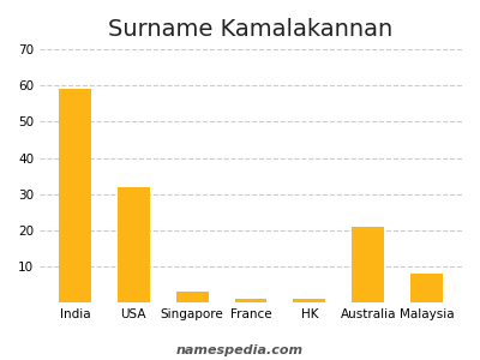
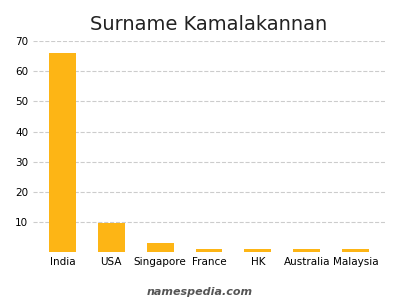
India: 59.0 -> 66.0
USA: 32.0 -> 9.5
Australia: 21.0 -> 1.0
Malaysia: 8.0 -> 1.0
